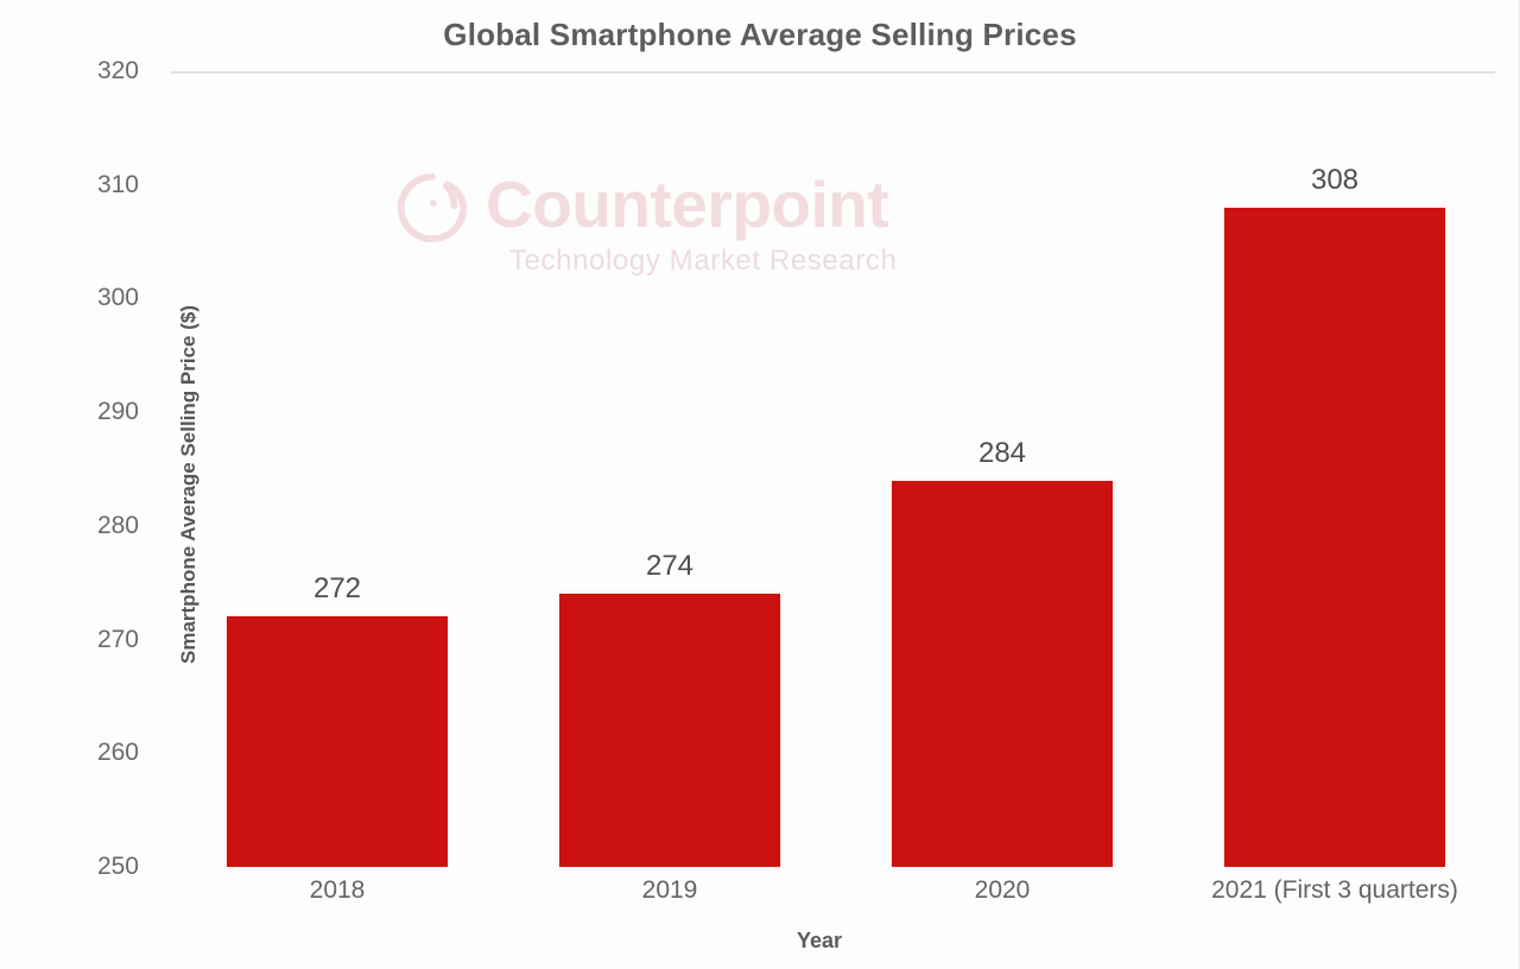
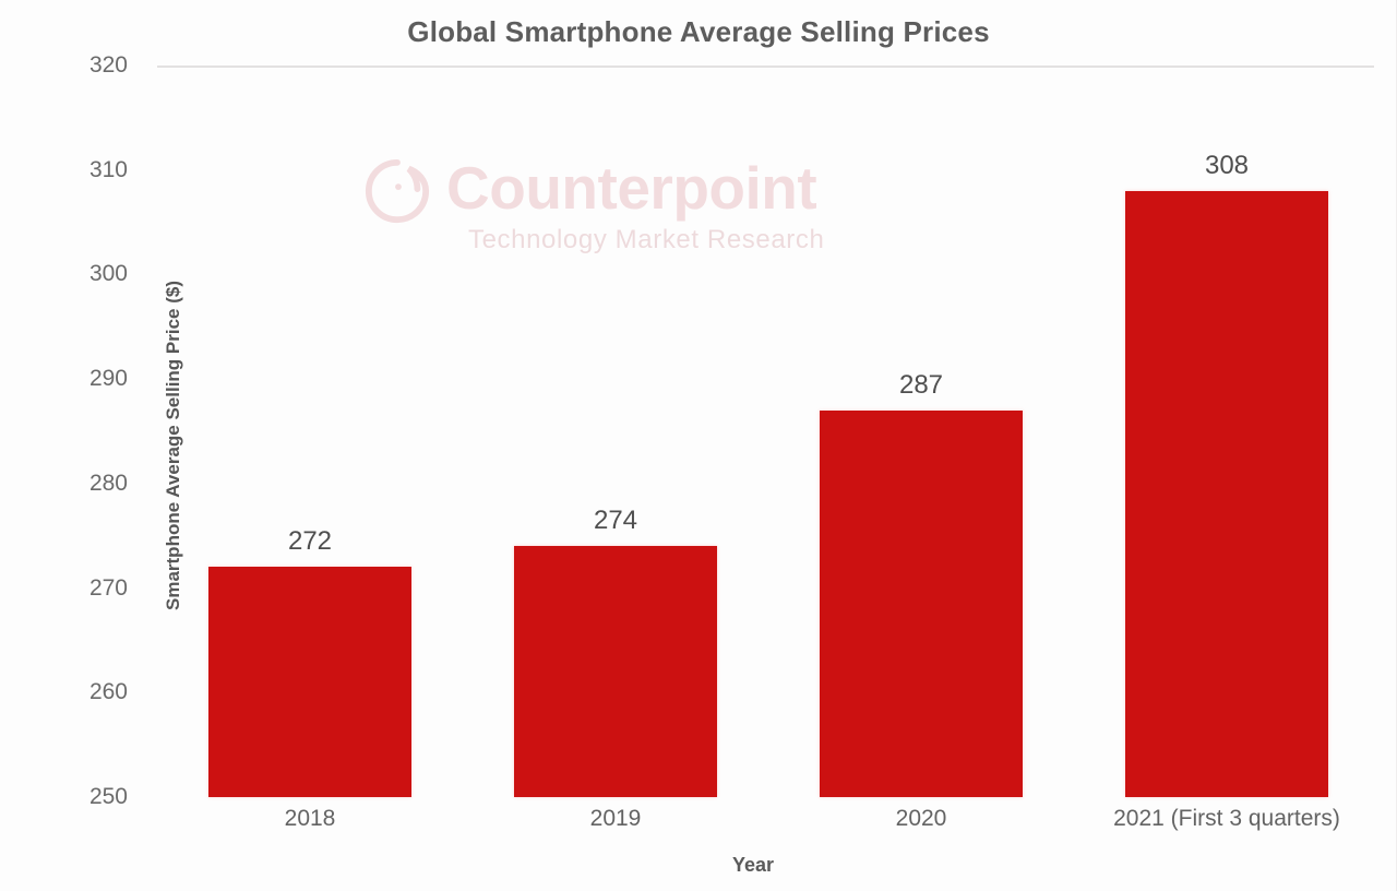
2020: 284 -> 287
